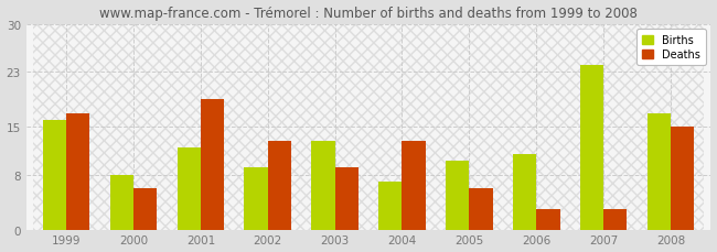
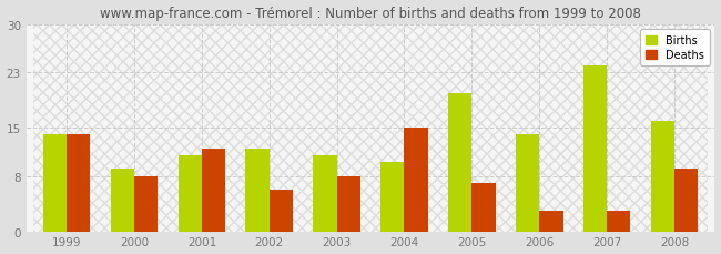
Births/1999: 16 -> 14
Deaths/1999: 17 -> 14
Births/2000: 8 -> 9
Deaths/2000: 6 -> 8
Births/2001: 12 -> 11
Deaths/2001: 19 -> 12
Births/2002: 9 -> 12
Deaths/2002: 13 -> 6
Births/2003: 13 -> 11
Deaths/2003: 9 -> 8
Births/2004: 7 -> 10
Deaths/2004: 13 -> 15
Births/2005: 10 -> 20
Deaths/2005: 6 -> 7
Births/2006: 11 -> 14
Births/2008: 17 -> 16
Deaths/2008: 15 -> 9
